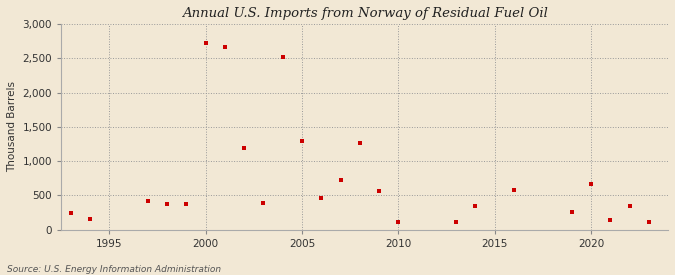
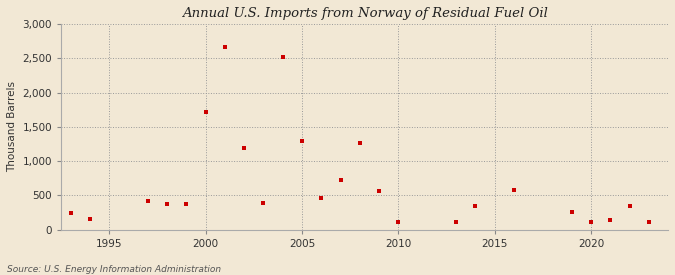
2000: 2,720 -> 1,720
2020: 660 -> 120
